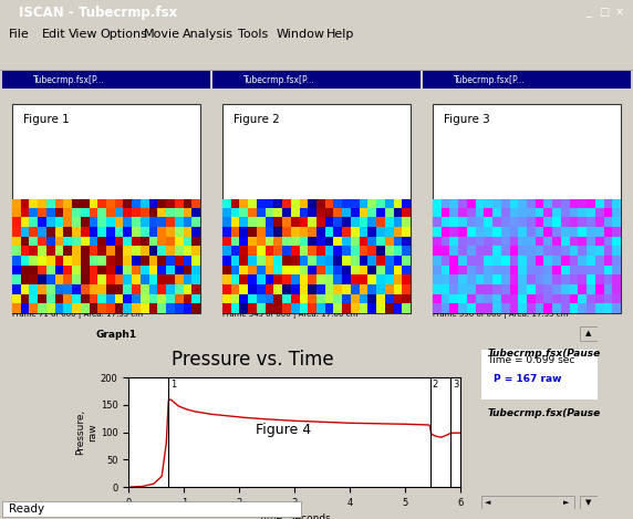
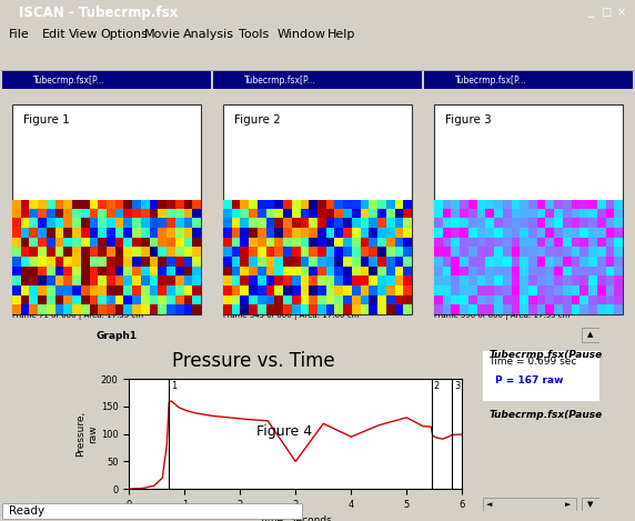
3: 121 -> 50
4: 117 -> 95
5: 115 -> 130
